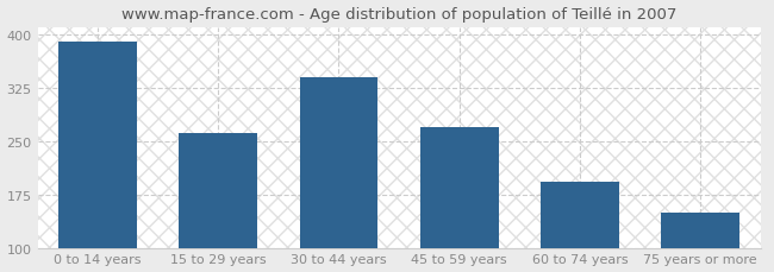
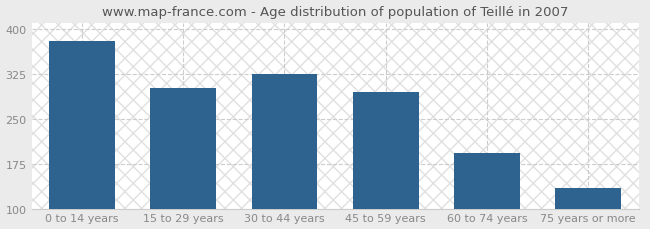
0 to 14 years: 390 -> 380
15 to 29 years: 262 -> 302
30 to 44 years: 340 -> 324
45 to 59 years: 270 -> 294
75 years or more: 150 -> 134
